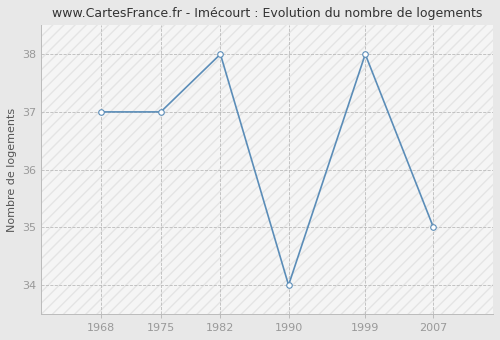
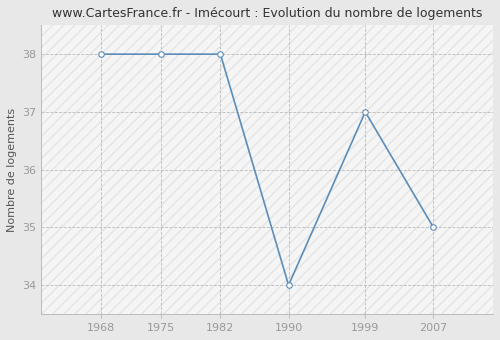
1968: 37 -> 38
1975: 37 -> 38
1999: 38 -> 37
